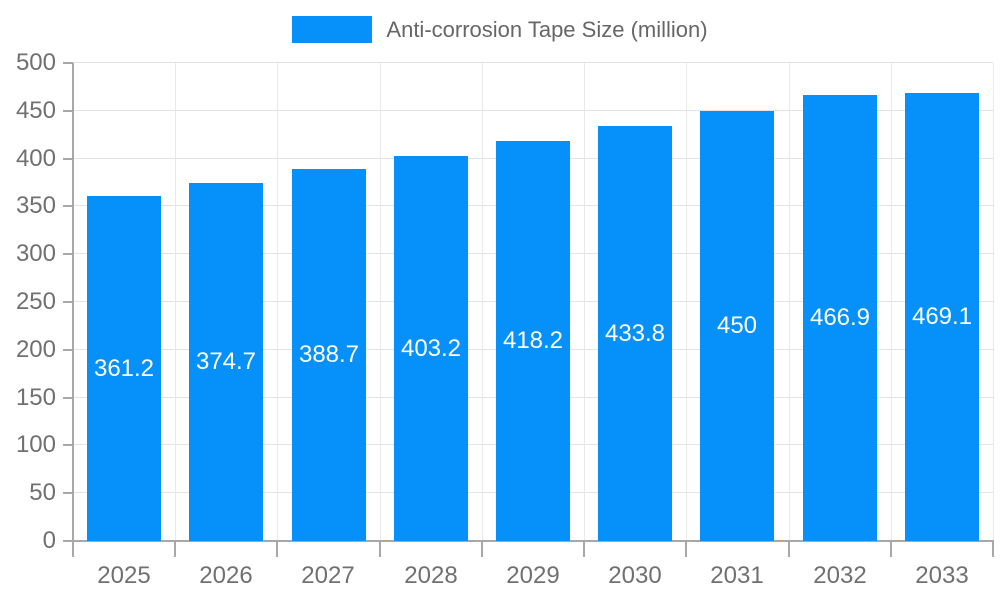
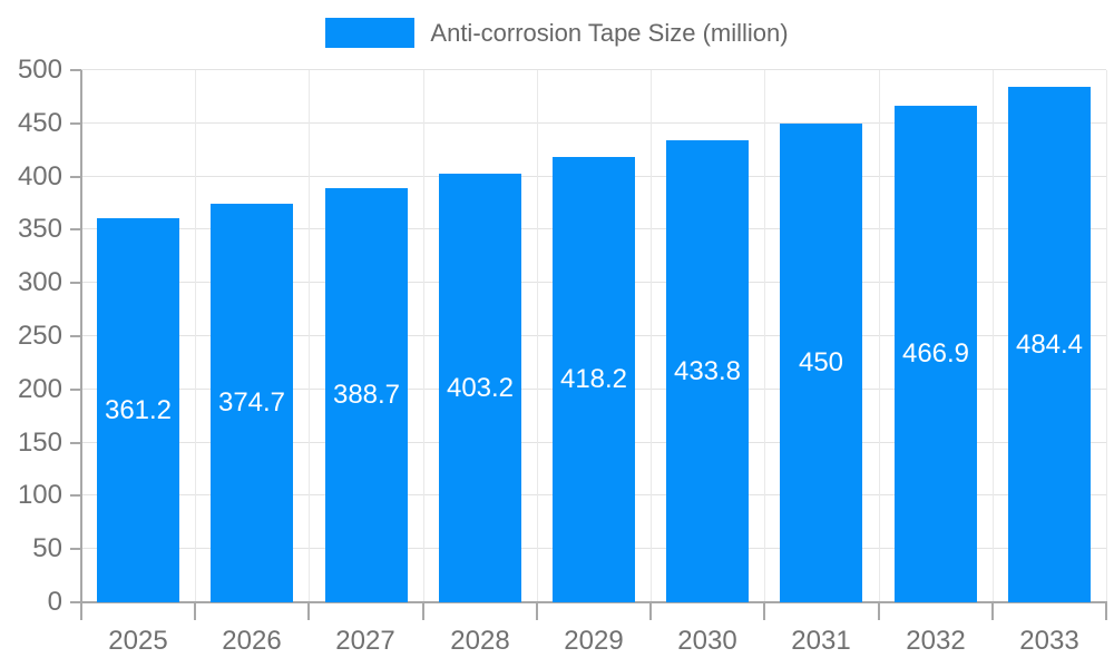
2033: 469.1 -> 484.4
